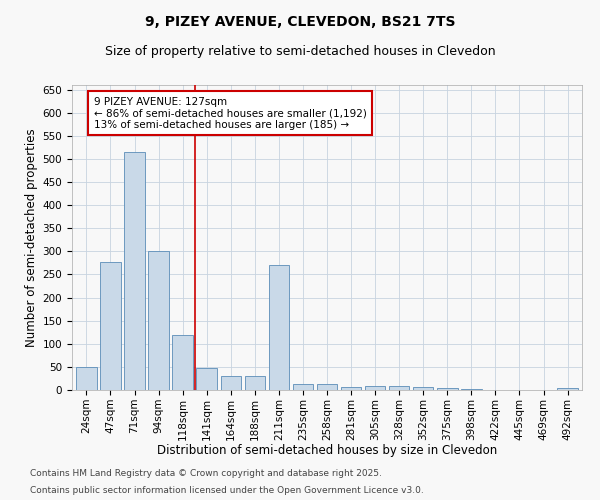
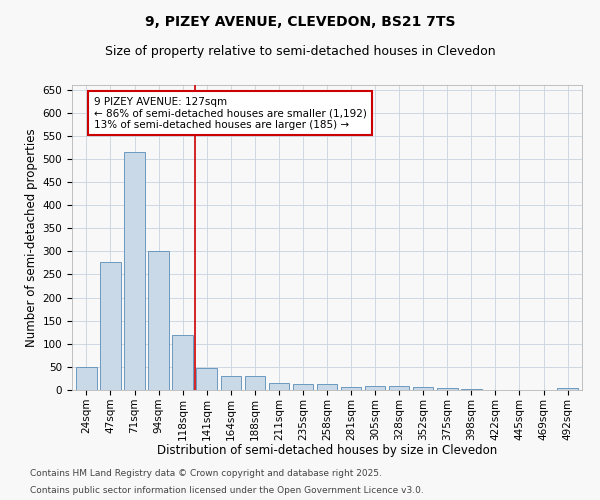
211sqm: 270 -> 15
